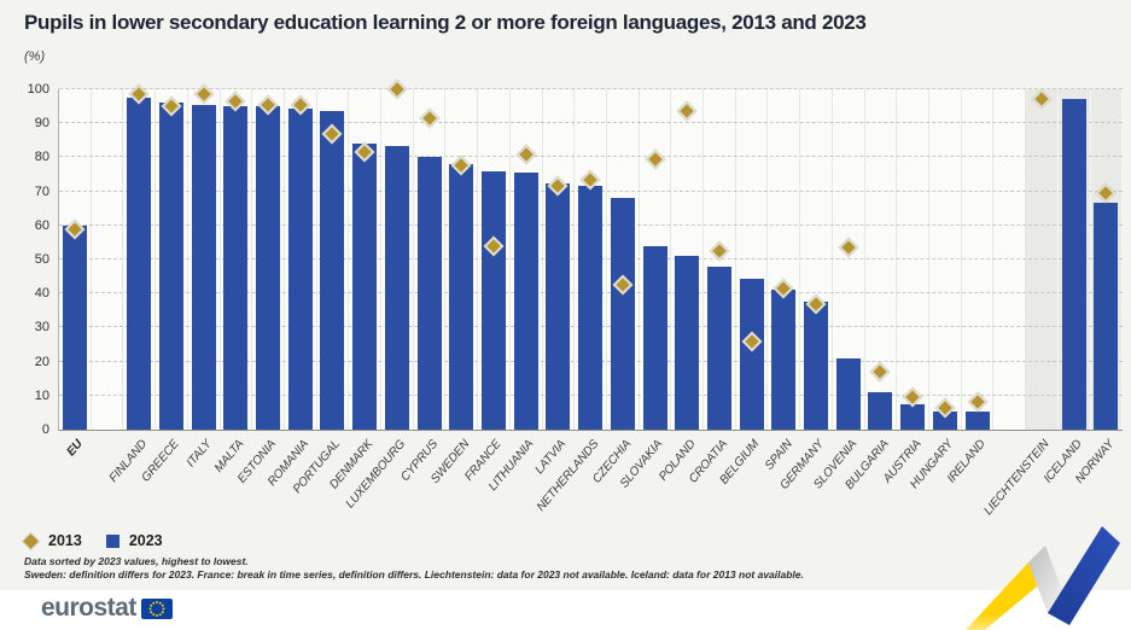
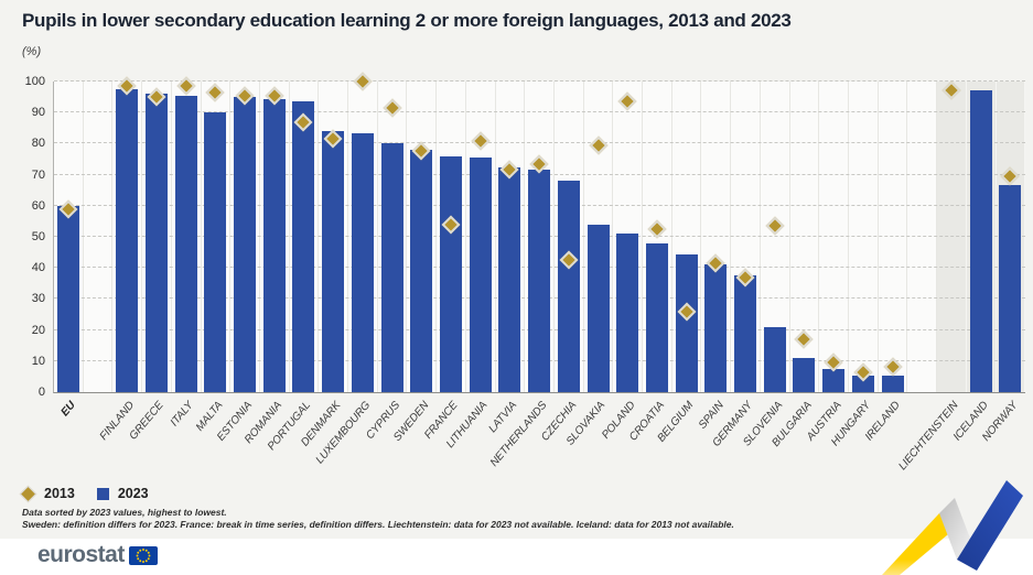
2023/MALTA: 95 -> 90
